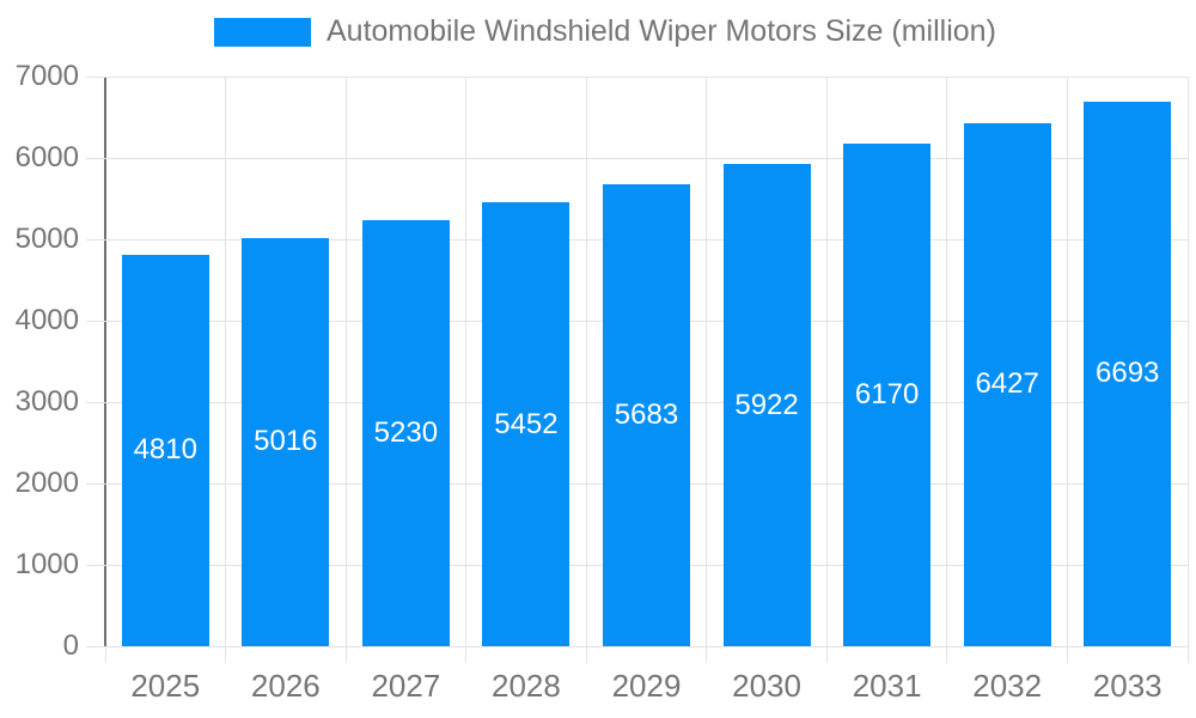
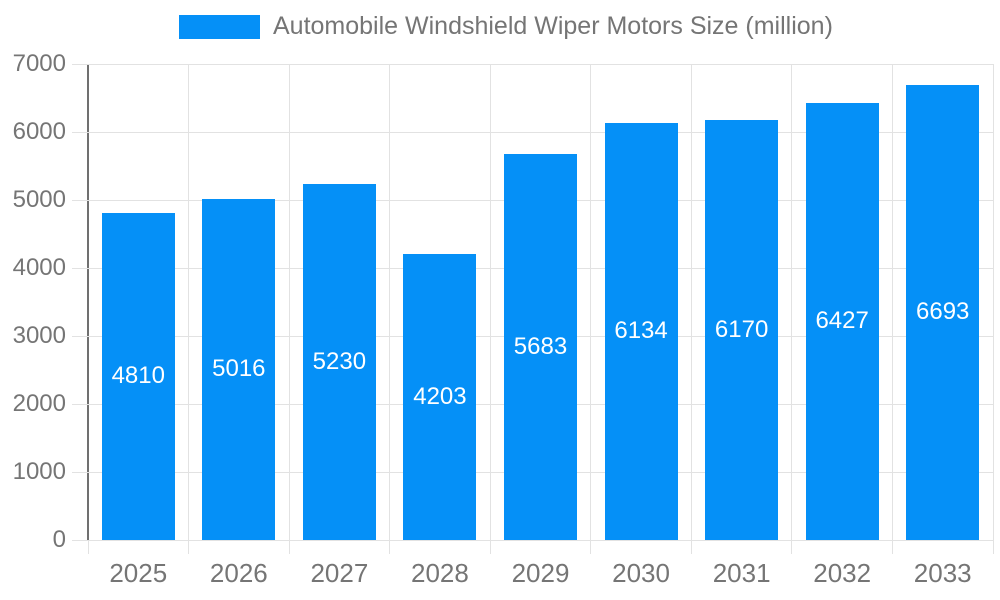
2028: 5452 -> 4203
2030: 5922 -> 6134
